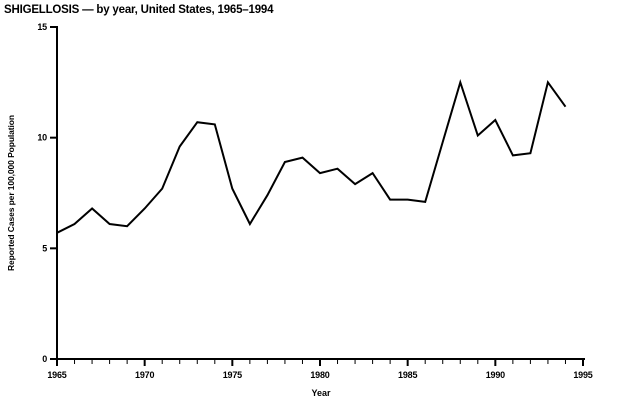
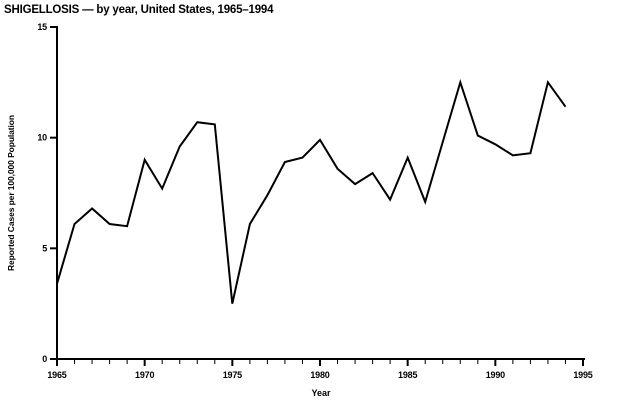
1965: 5.7 -> 3.4
1970: 6.8 -> 9.0
1975: 7.7 -> 2.5
1980: 8.4 -> 9.9
1985: 7.2 -> 9.1
1990: 10.8 -> 9.7
